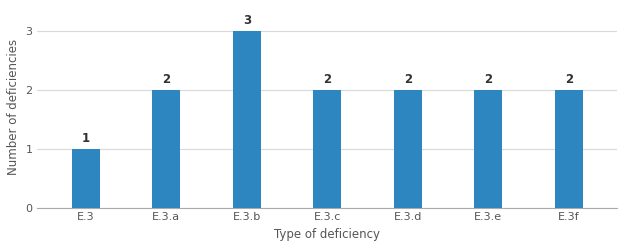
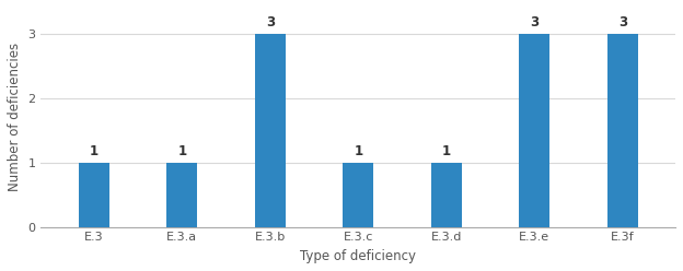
E.3.a: 2 -> 1
E.3.c: 2 -> 1
E.3.d: 2 -> 1
E.3.e: 2 -> 3
E.3f: 2 -> 3
